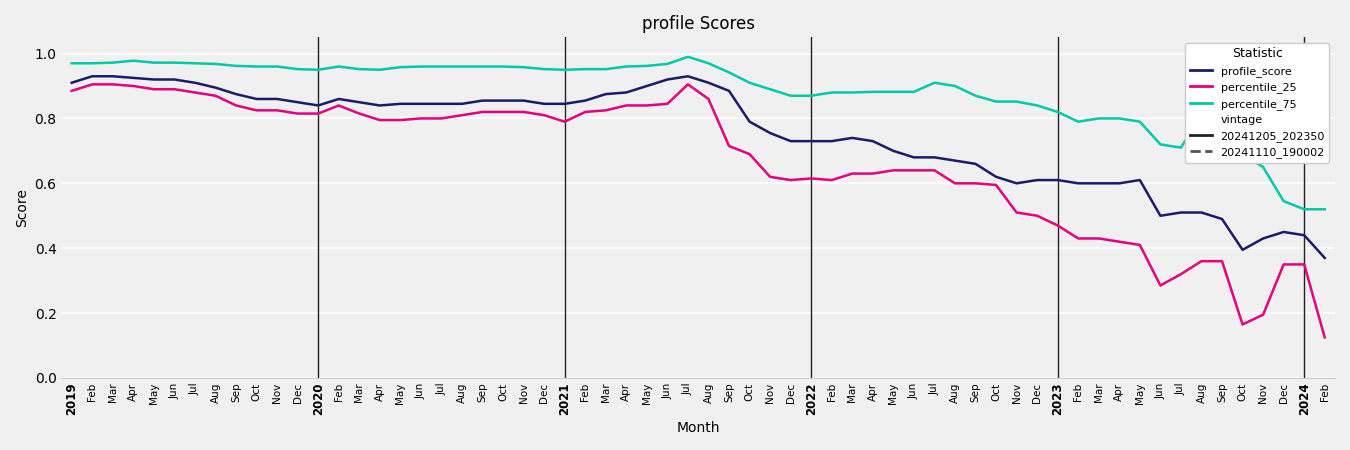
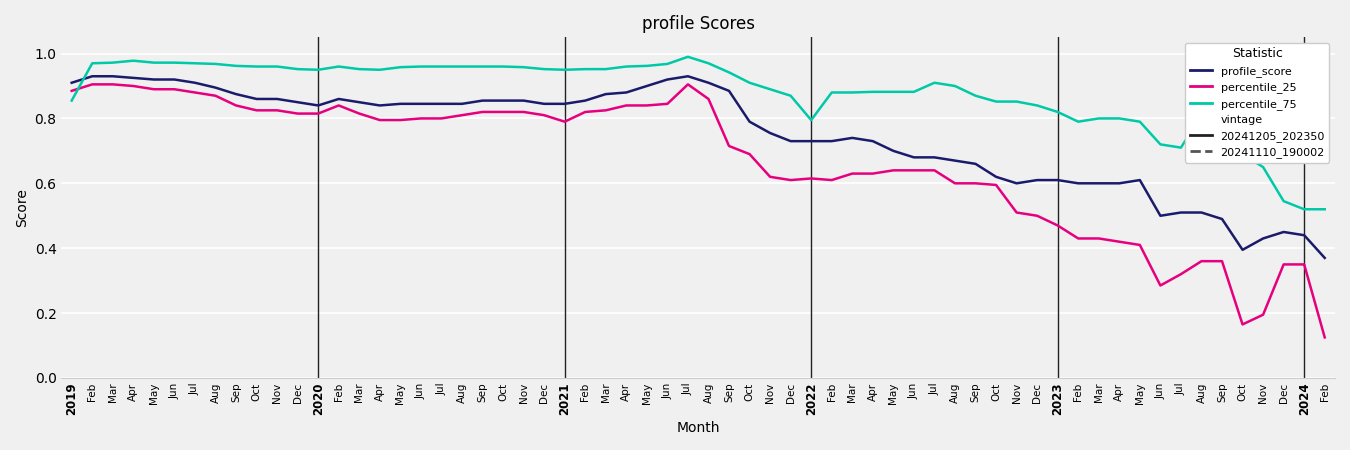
percentile_75/2019: 0.970 -> 0.855
percentile_75/2022: 0.870 -> 0.795
